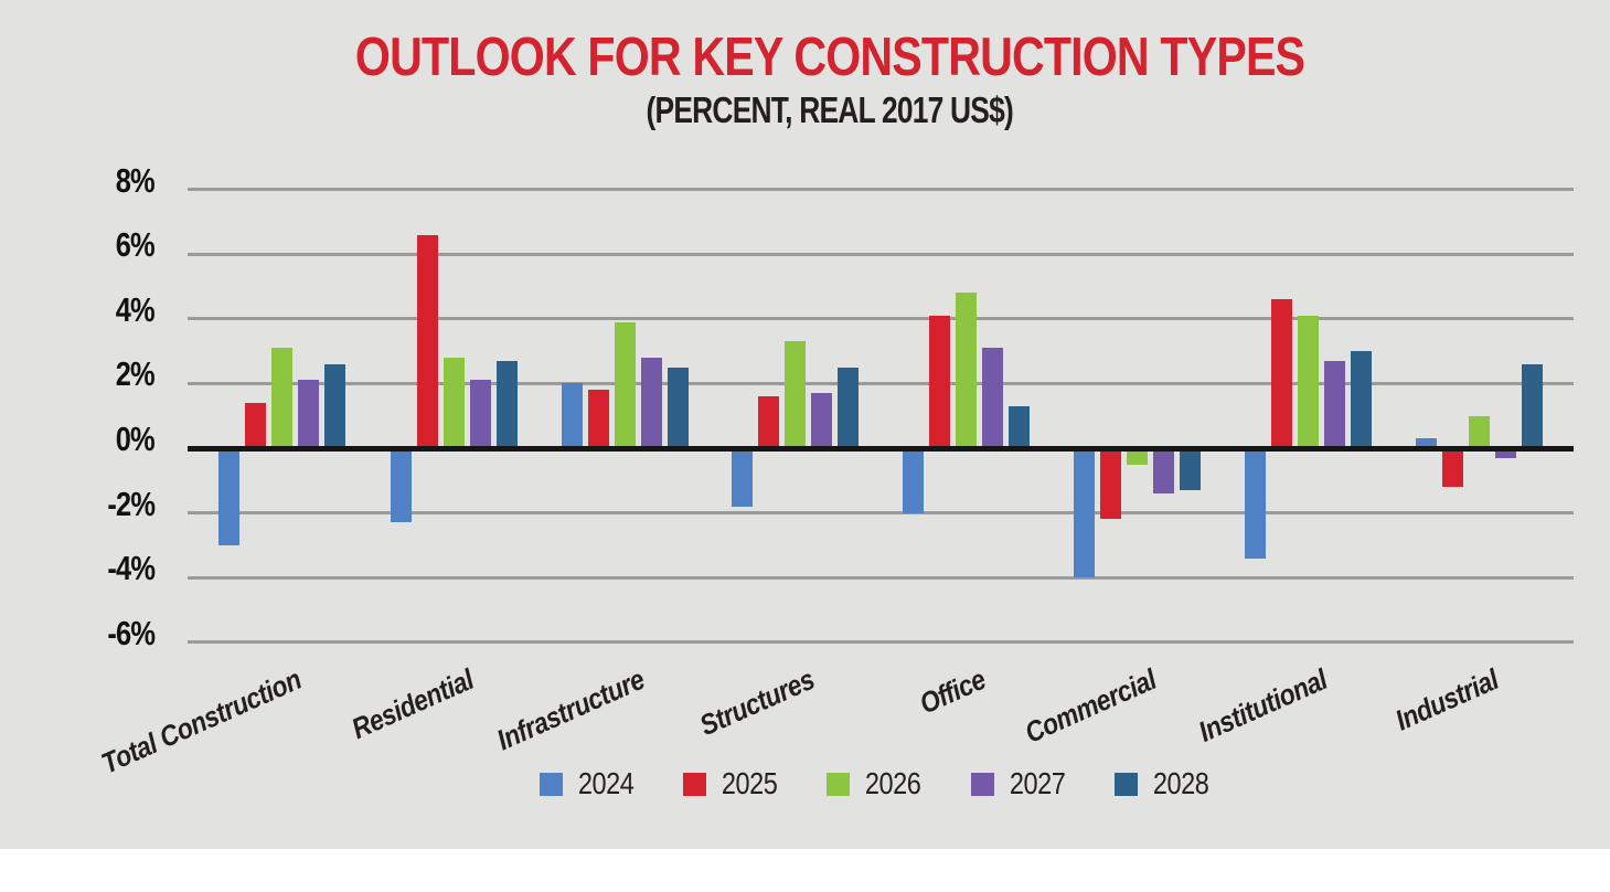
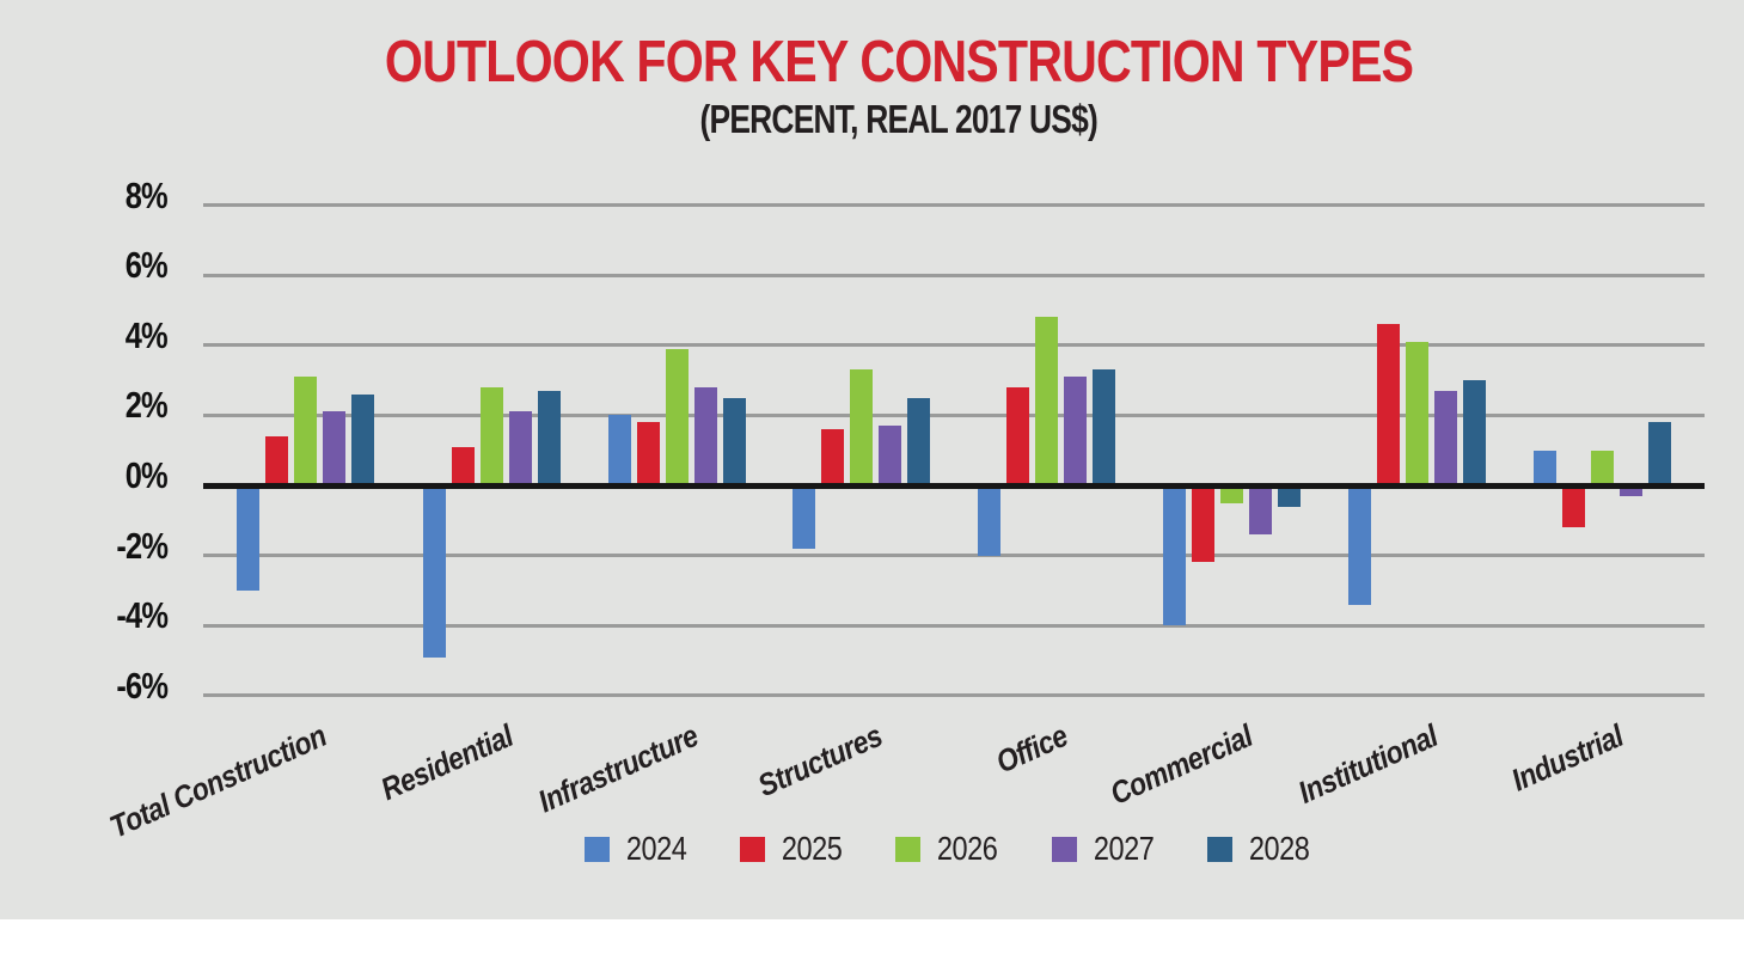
2024/Residential: -2.3% -> -4.9%
2025/Residential: 6.6% -> 1.1%
2025/Office: 4.1% -> 2.8%
2028/Office: 1.3% -> 3.3%
2028/Commercial: -1.3% -> -0.6%
2024/Industrial: 0.3% -> 1.0%
2028/Industrial: 2.6% -> 1.8%
